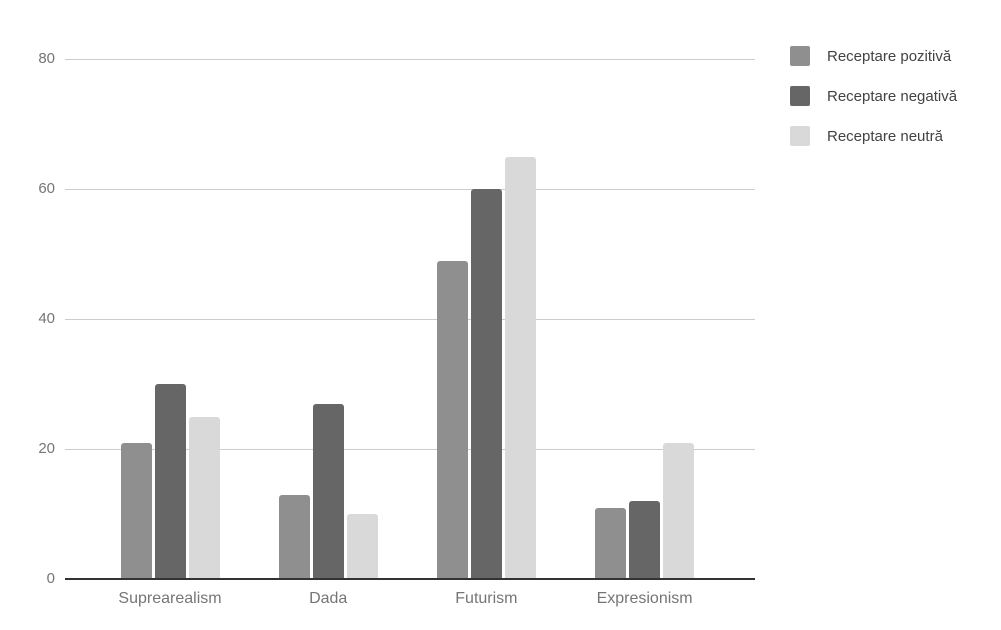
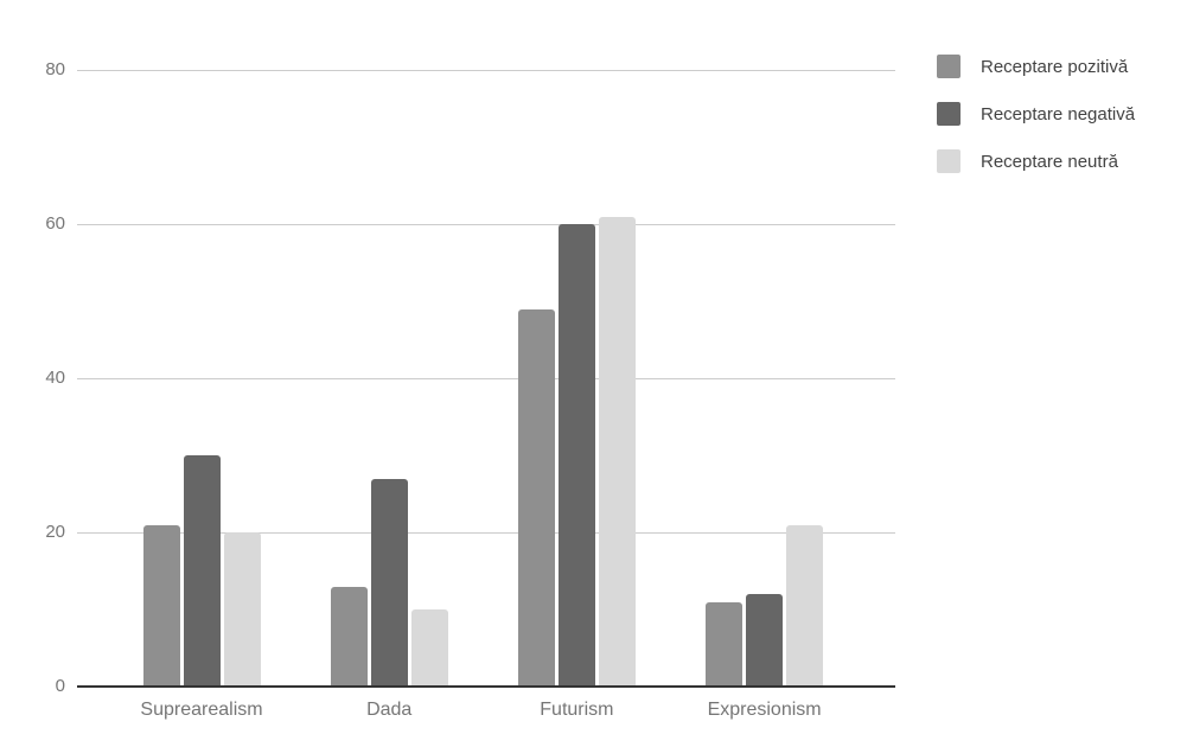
Receptare neutră/Suprearealism: 25 -> 20
Receptare neutră/Futurism: 65 -> 61
